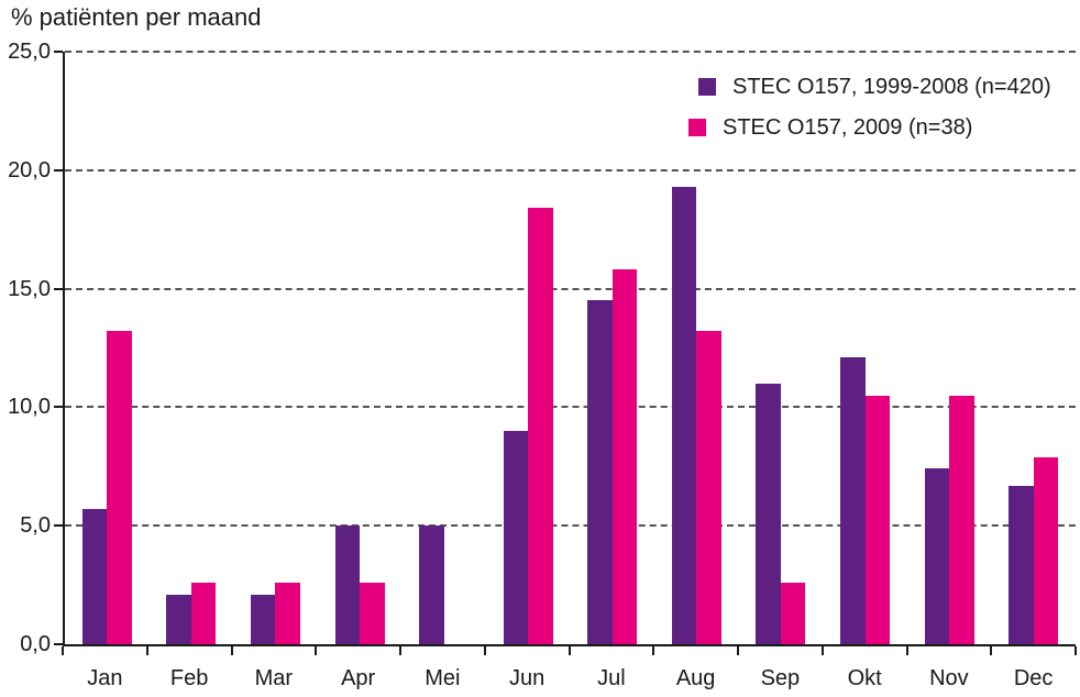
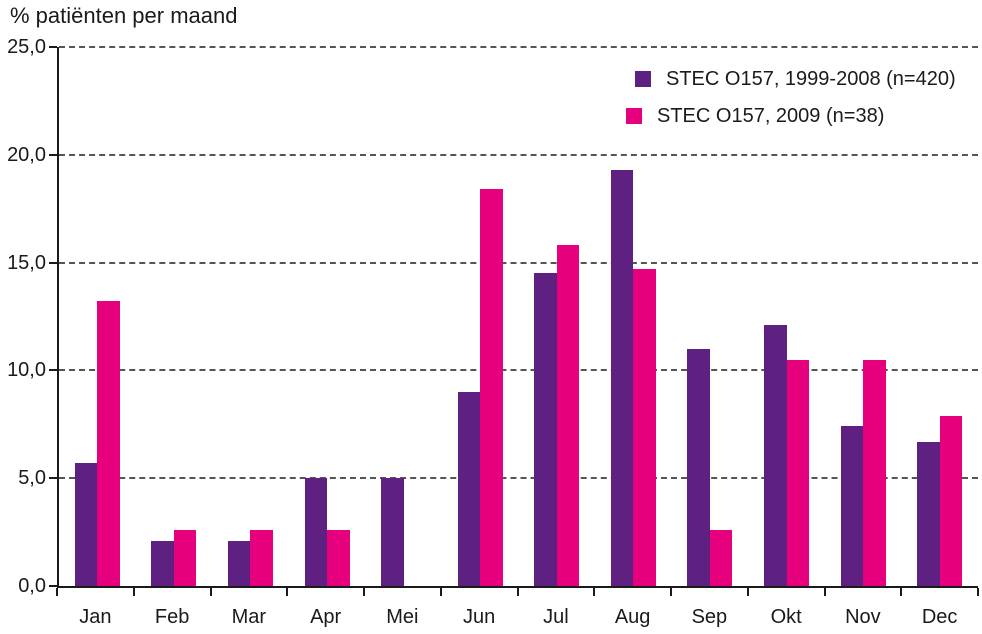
STEC O157, 2009 (n=38)/Aug: 13,2 -> 14,7
